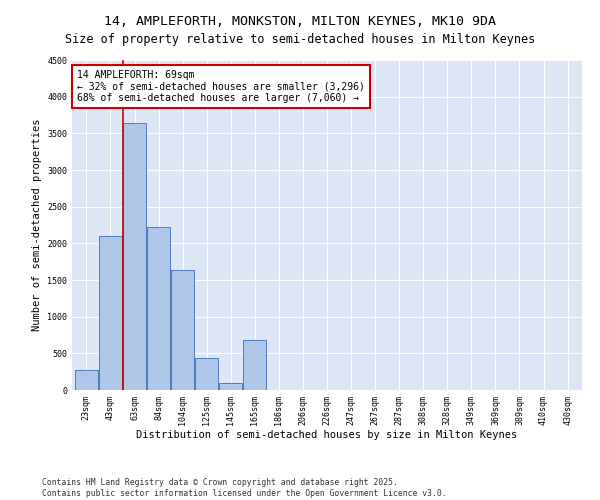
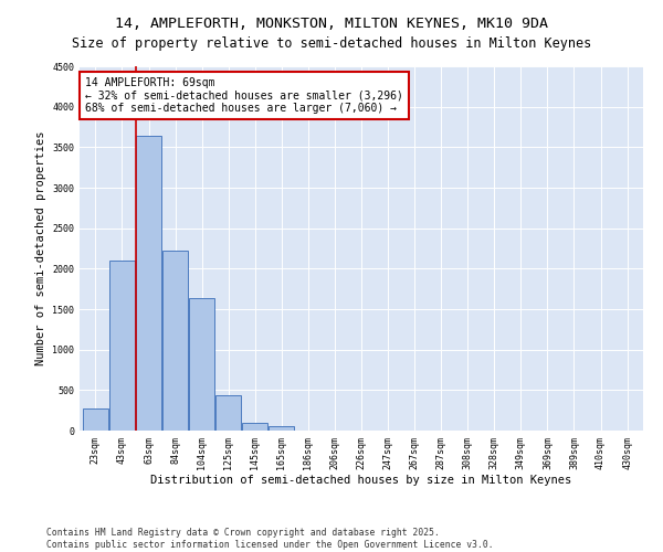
165sqm: 680 -> 60
